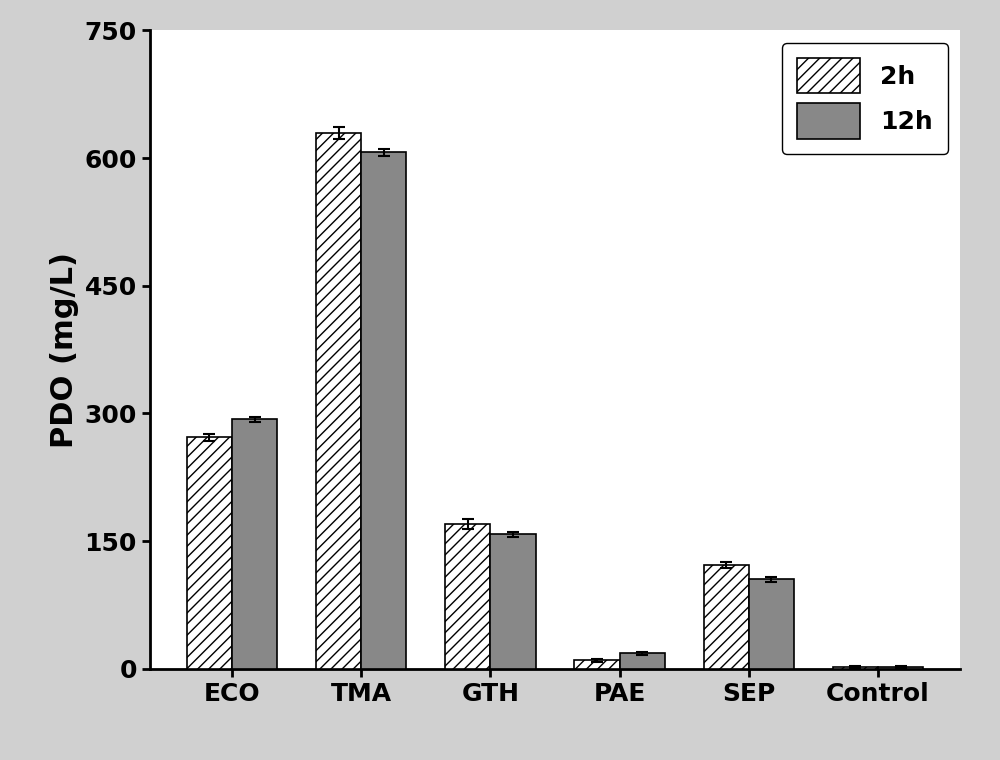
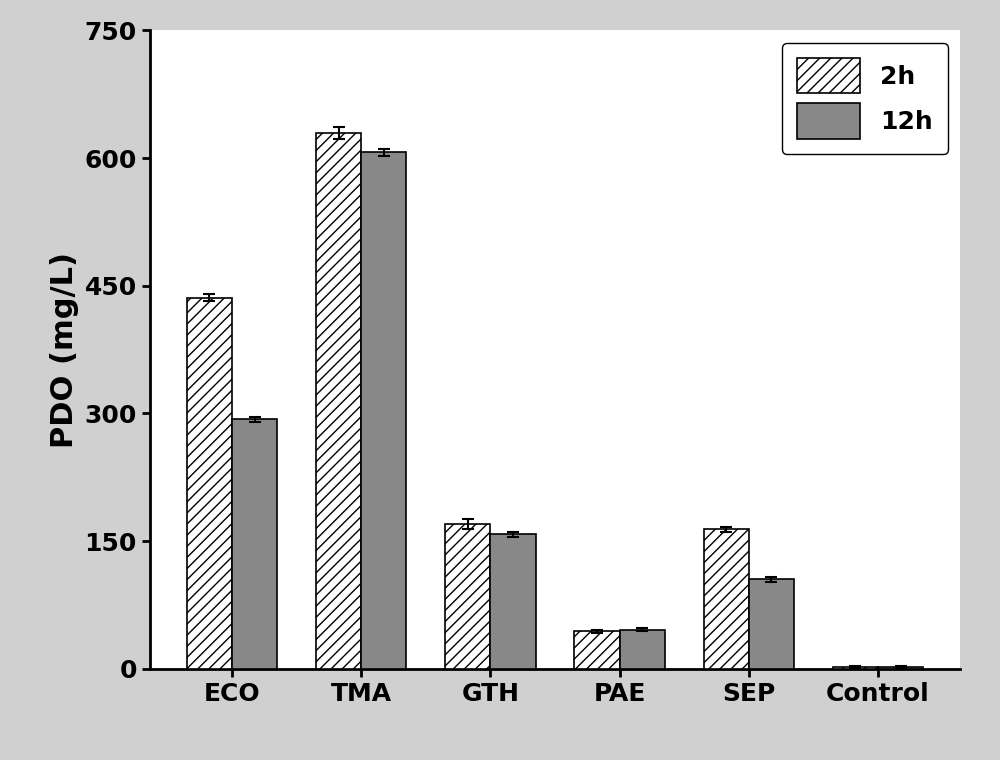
2h/ECO: 272 -> 436
2h/PAE: 10 -> 44
12h/PAE: 18 -> 46
2h/SEP: 122 -> 164
